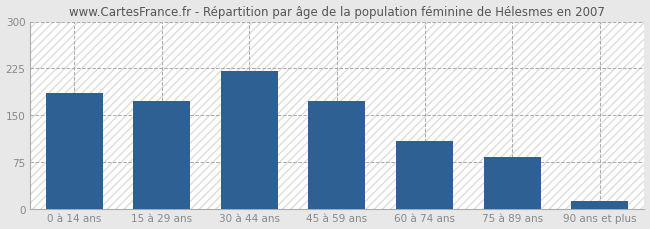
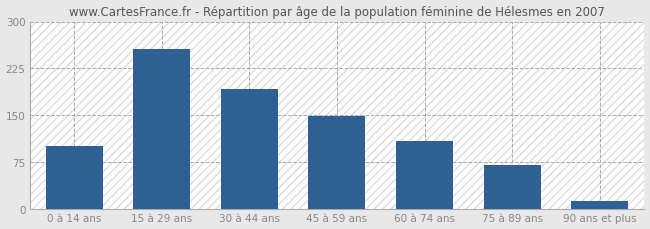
0 à 14 ans: 185 -> 100
15 à 29 ans: 172 -> 256
30 à 44 ans: 220 -> 192
45 à 59 ans: 173 -> 148
75 à 89 ans: 83 -> 70
